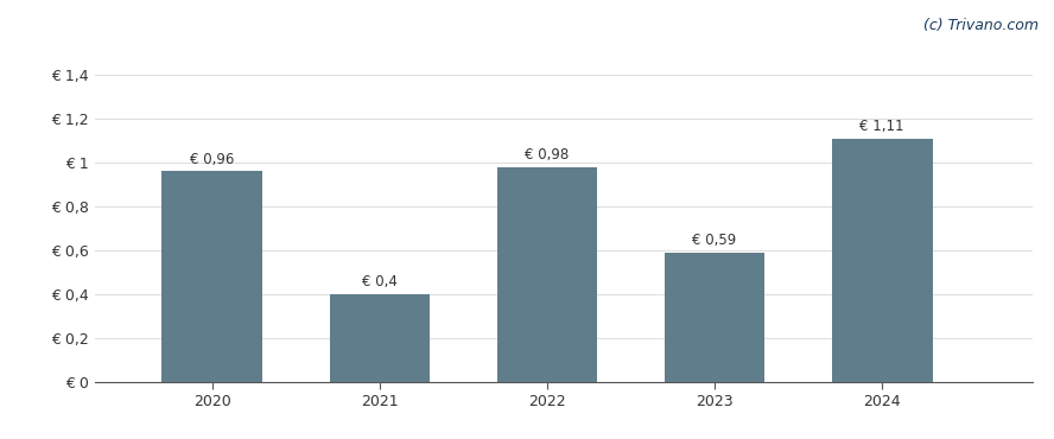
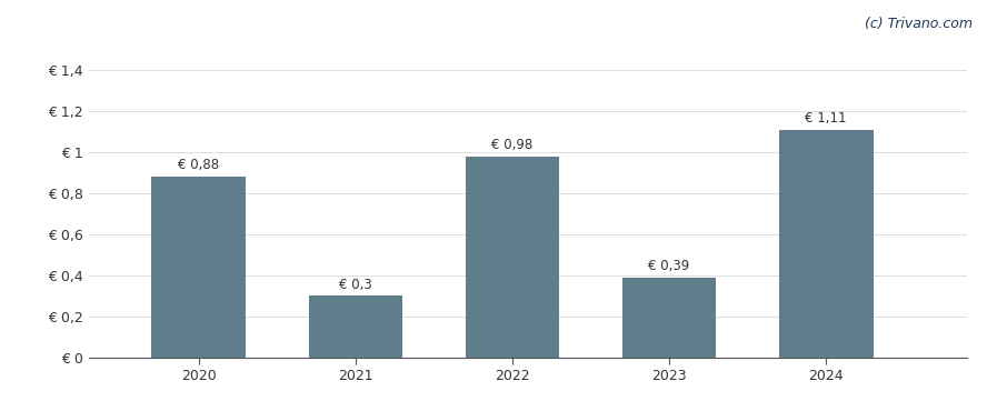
2020: 0,96 -> 0,88
2021: 0,4 -> 0,3
2023: 0,59 -> 0,39
